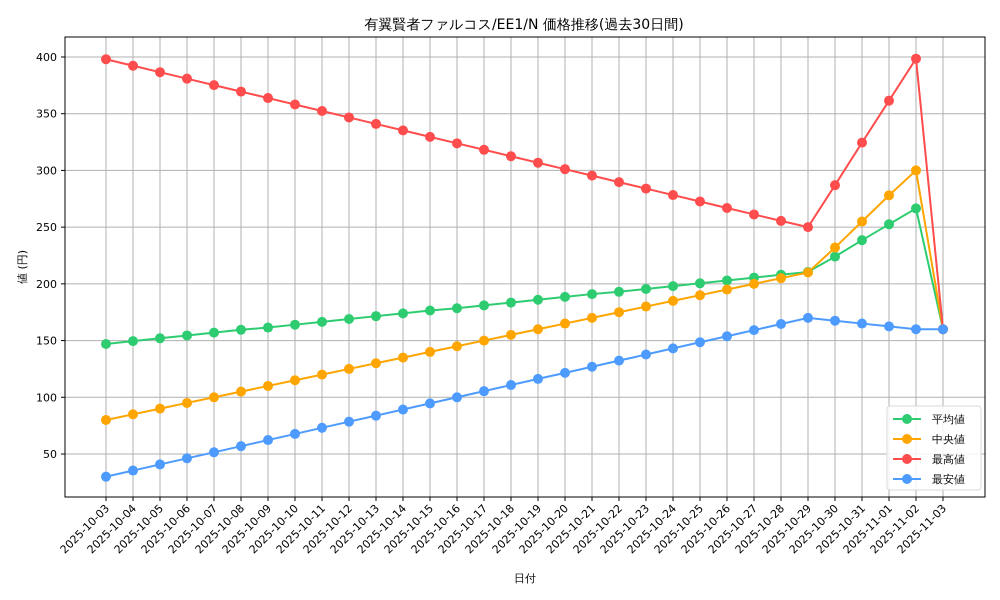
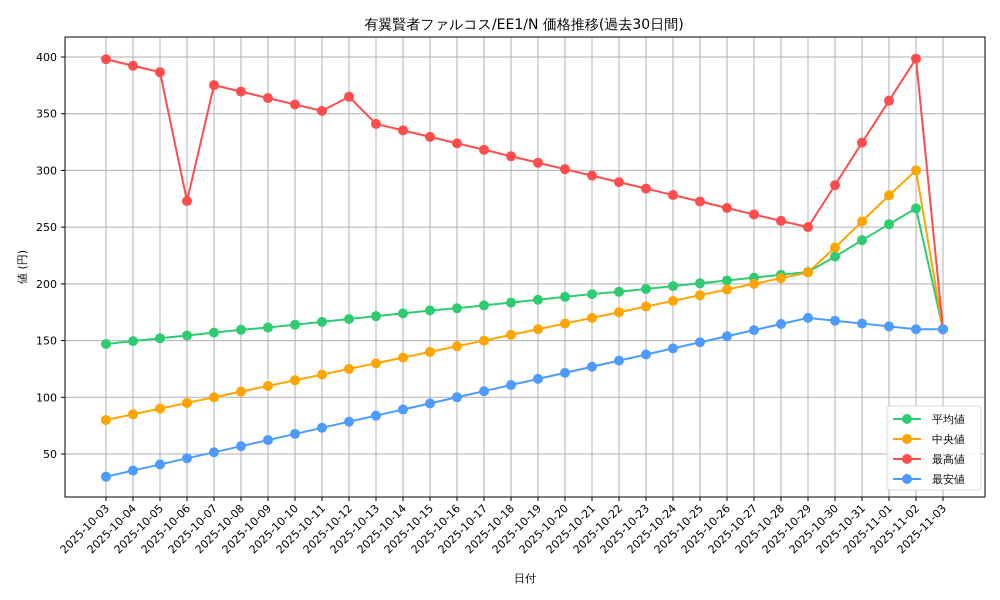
最高値/2025-10-06: 381 -> 273
最高値/2025-10-12: 347 -> 365
